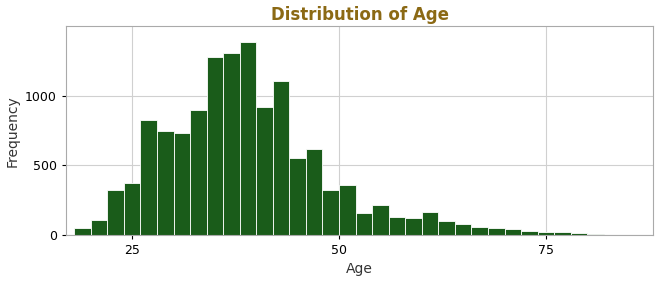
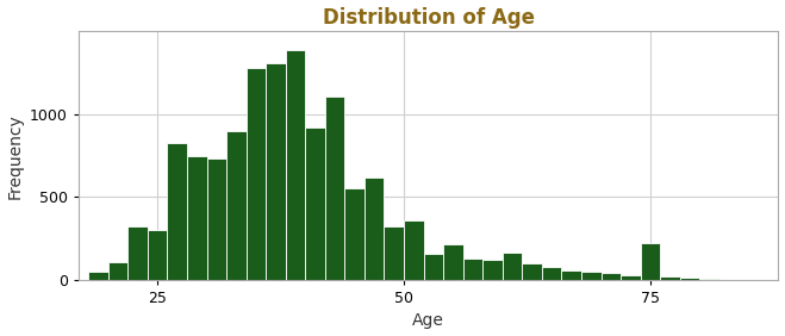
25: 370 -> 300
75: 20 -> 220
